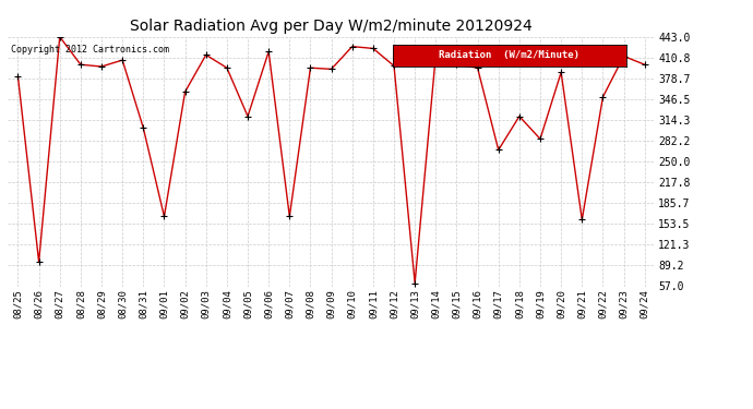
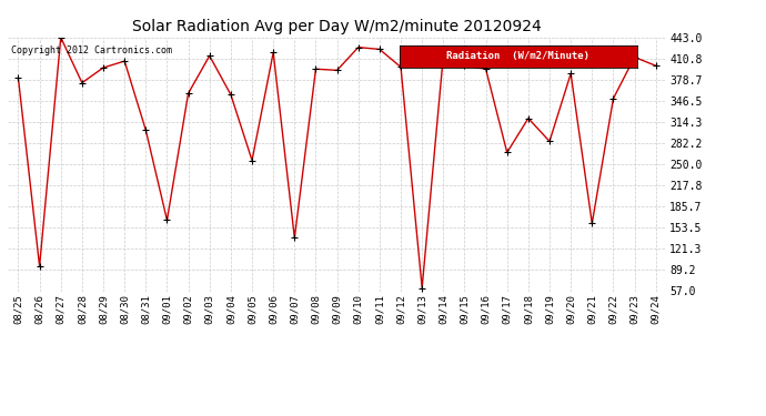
08/28: 400 -> 374
09/04: 395 -> 356
09/05: 320 -> 256
09/07: 165 -> 138
